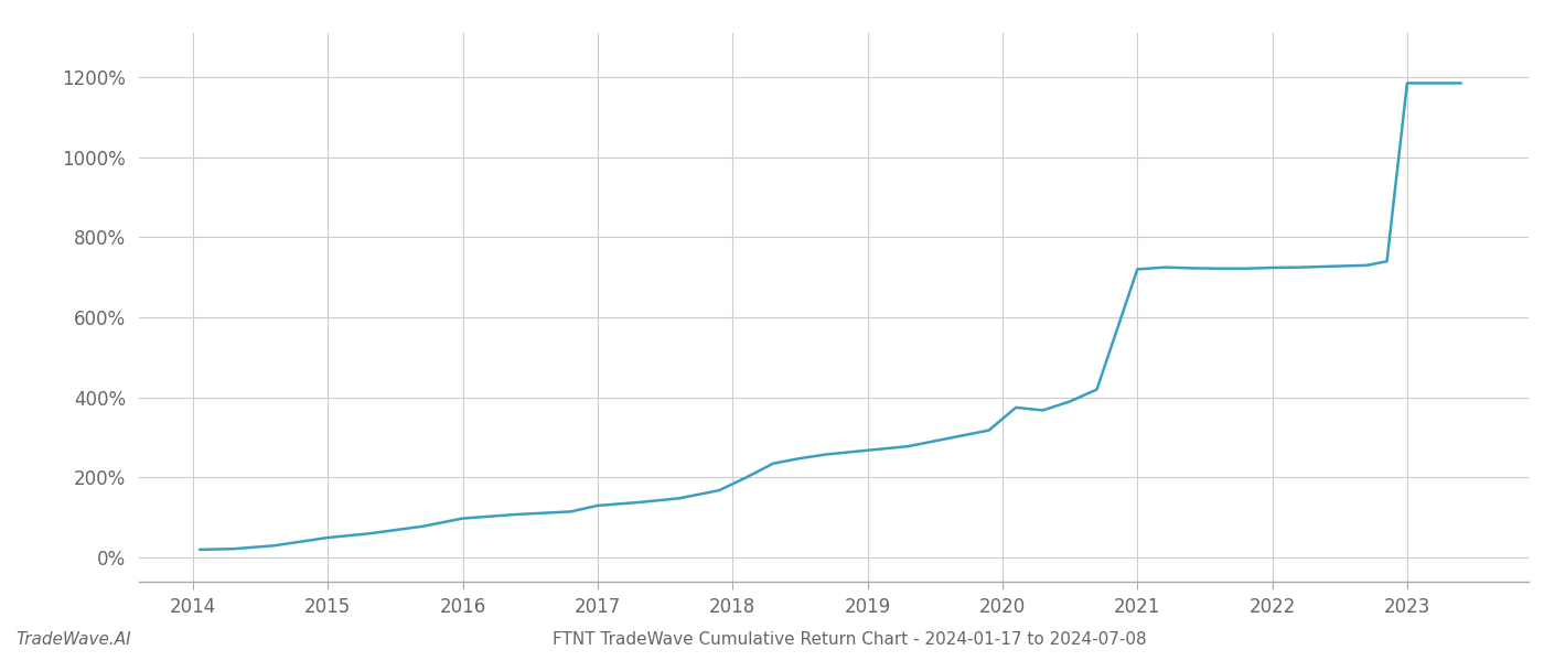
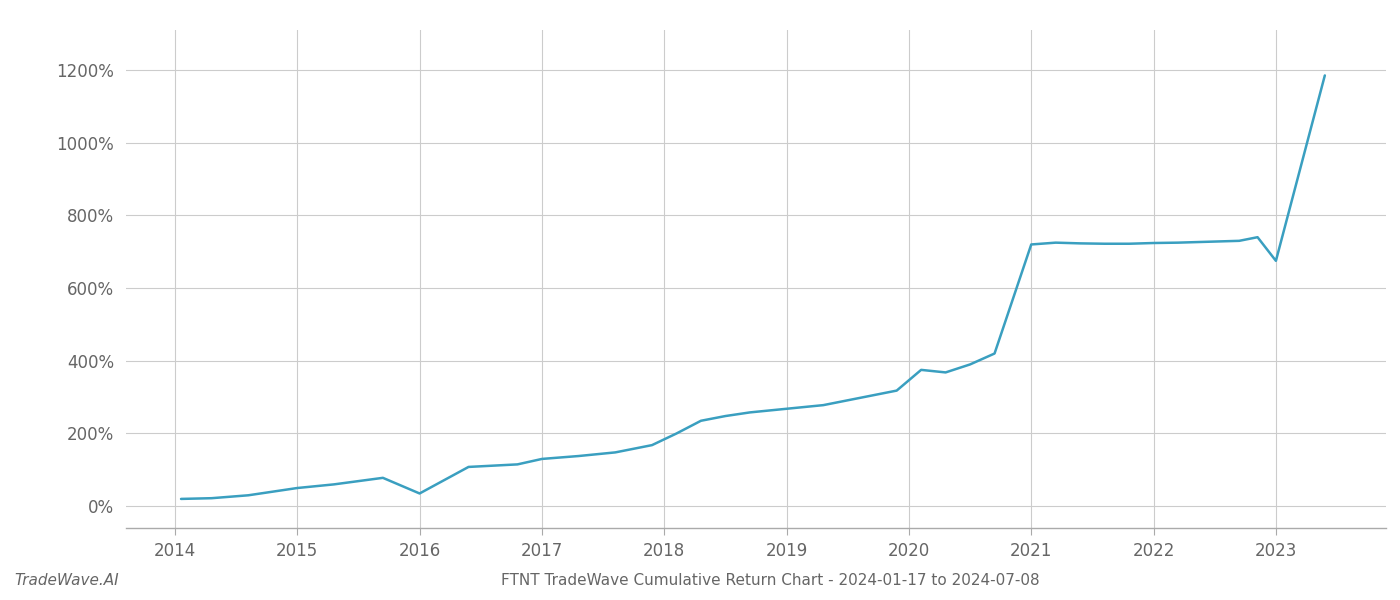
2016: 98% -> 35%
2023: 1185% -> 675%
